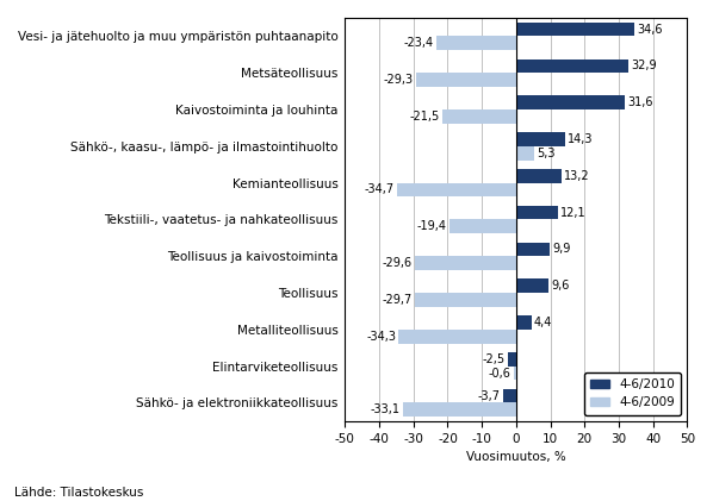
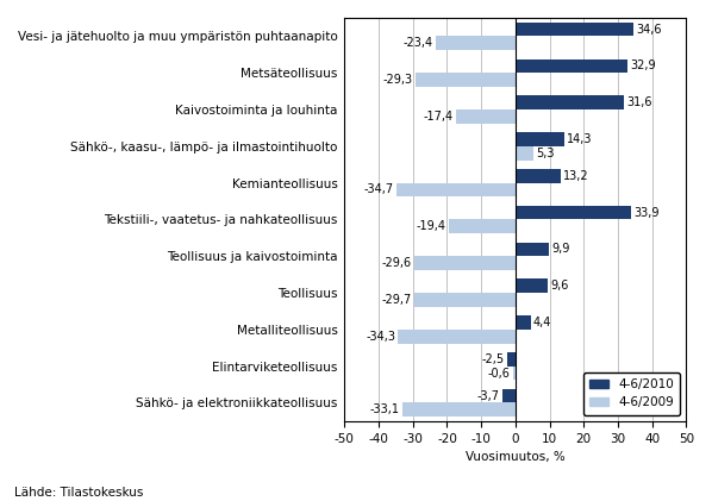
4-6/2009/Kaivostoiminta ja louhinta: -21,5 -> -17,4
4-6/2010/Tekstiili-, vaatetus- ja nahkateollisuus: 12,1 -> 33,9
